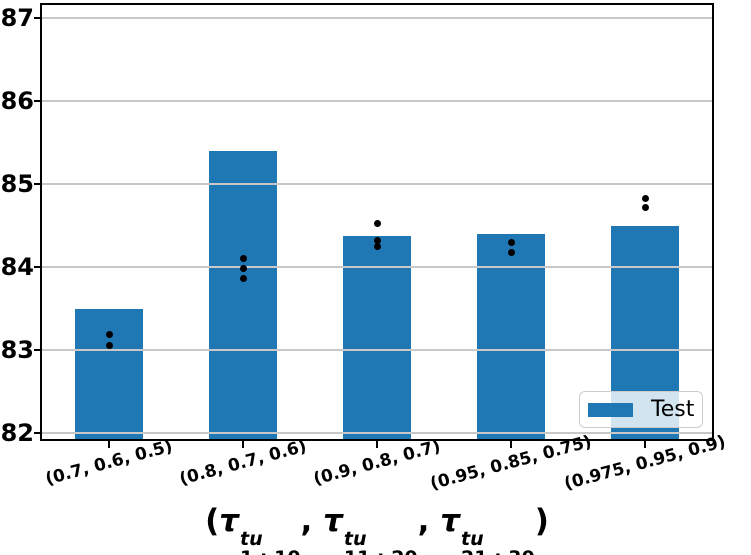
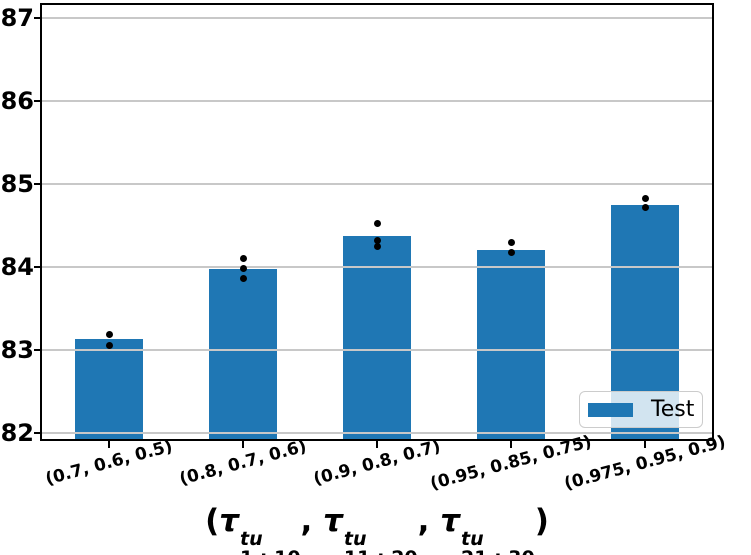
(0.7, 0.6, 0.5): 83.5 -> 83.1
(0.8, 0.7, 0.6): 85.4 -> 84.0
(0.95, 0.85, 0.75): 84.4 -> 84.2
(0.975, 0.95, 0.9): 84.5 -> 84.8
